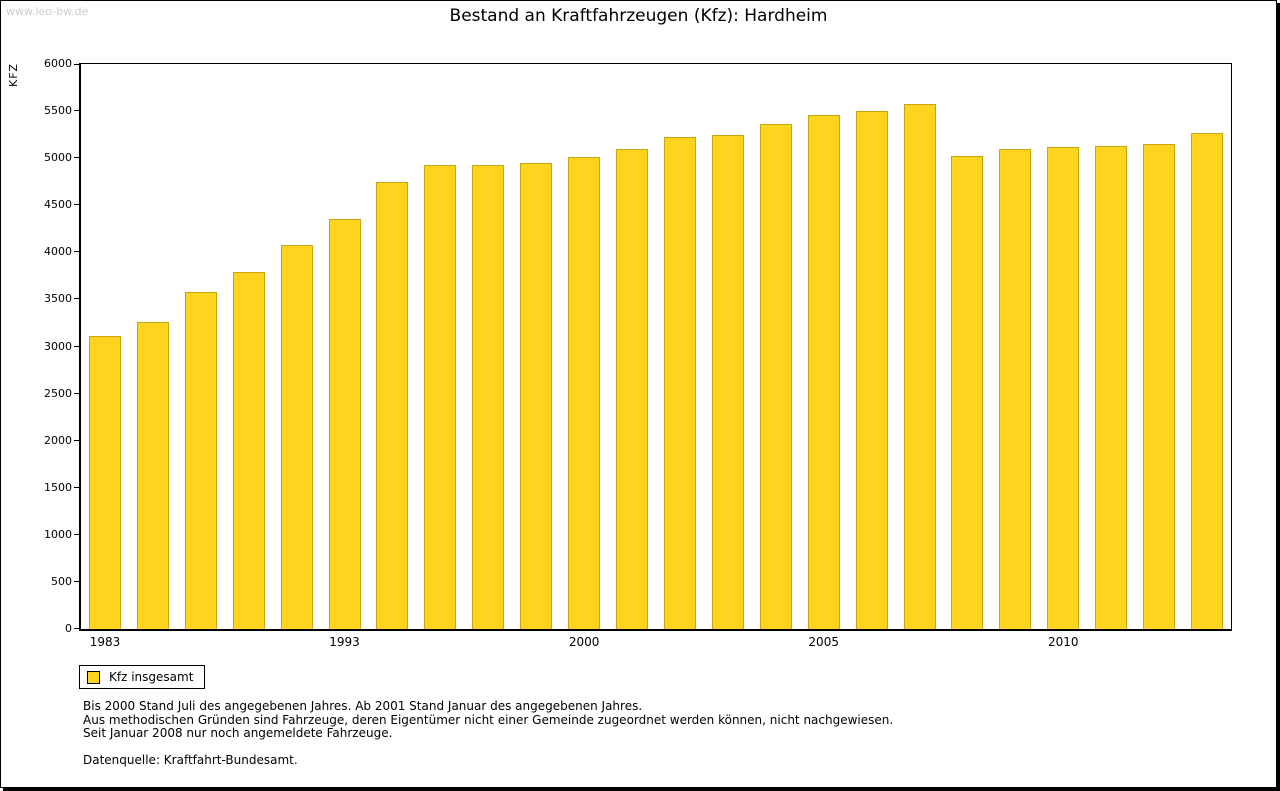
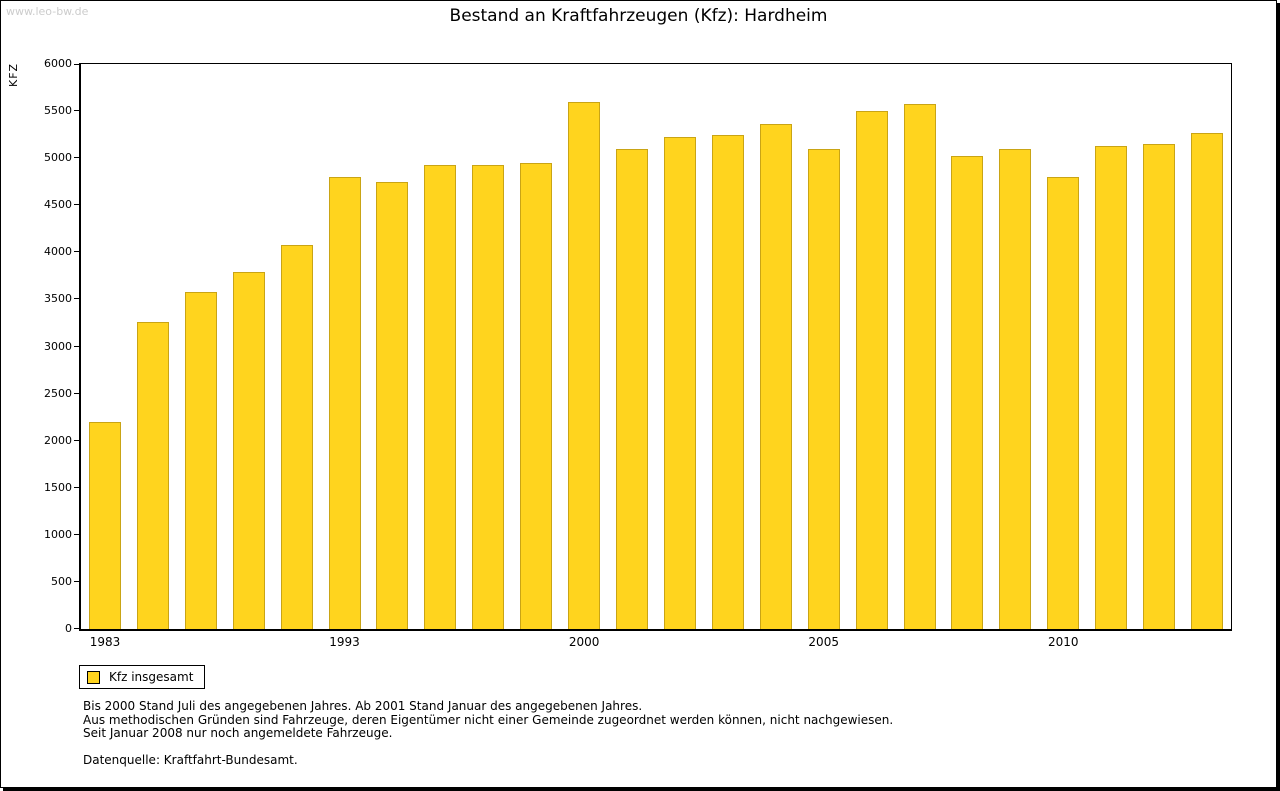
1983: 3100 -> 2200
1993: 4400 -> 4800
2000: 5000 -> 5600
2005: 5500 -> 5100
2010: 5100 -> 4800
